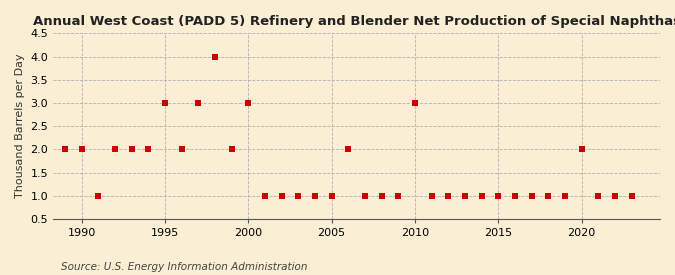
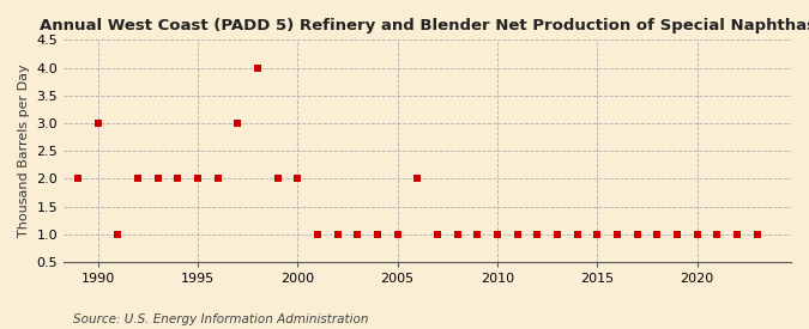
1990: 2 -> 3
1995: 3 -> 2
2000: 3 -> 2
2010: 3 -> 1
2020: 2 -> 1
